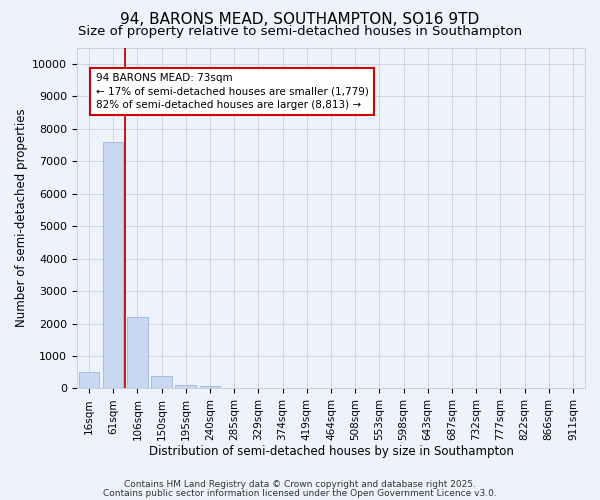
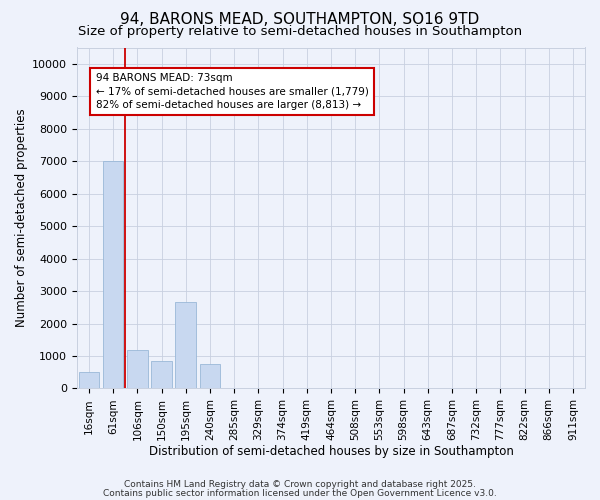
61sqm: 7600 -> 7000
106sqm: 2210 -> 1200
150sqm: 380 -> 850
195sqm: 100 -> 2650
240sqm: 80 -> 750
